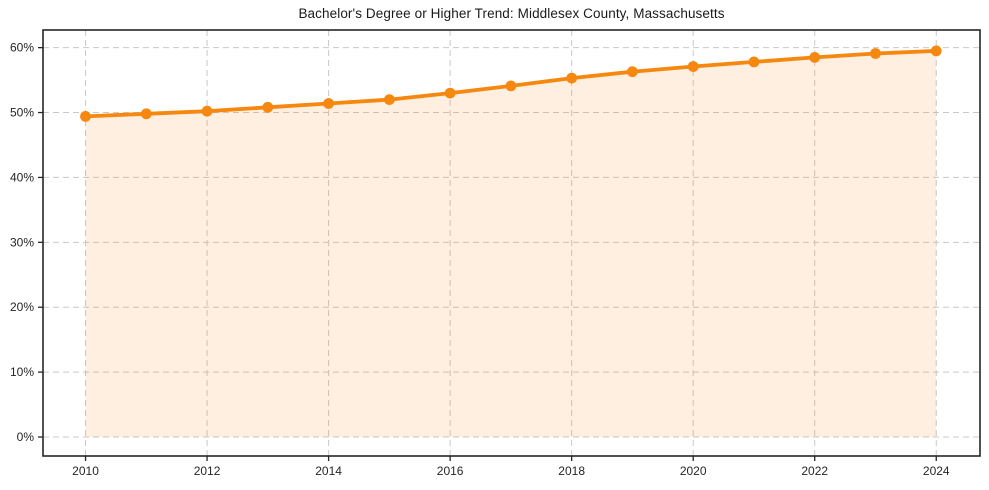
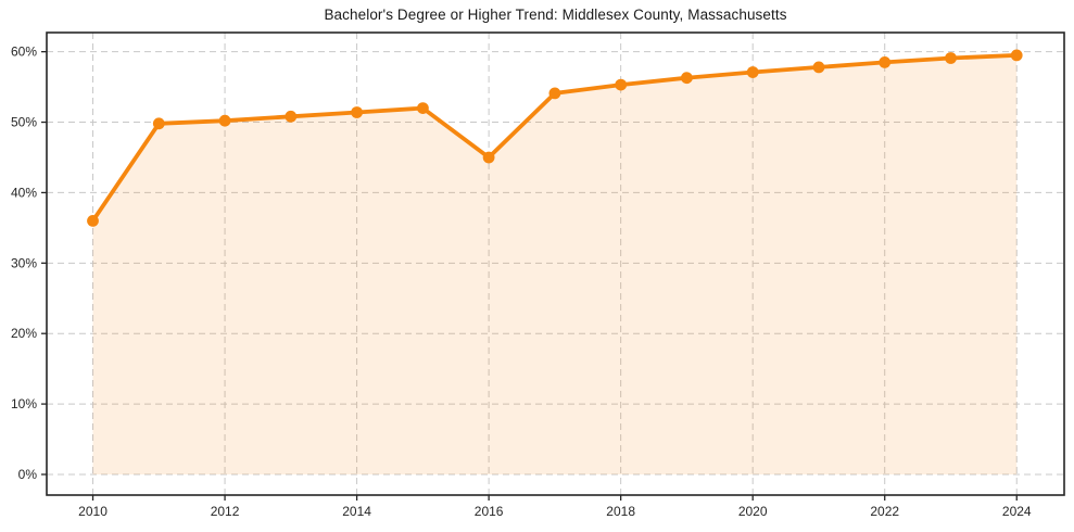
2010: 49% -> 36%
2016: 53% -> 45%
